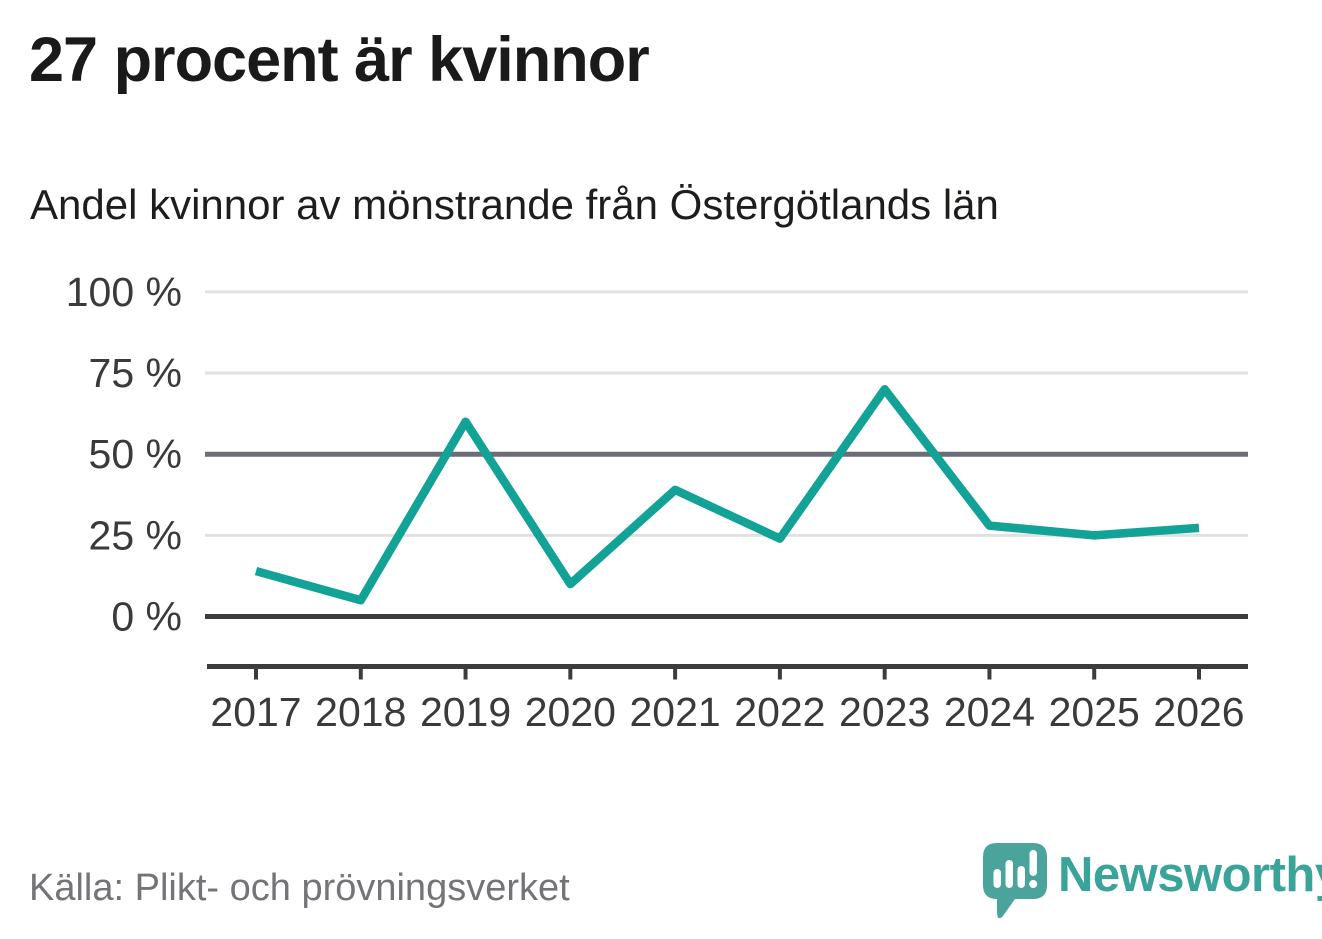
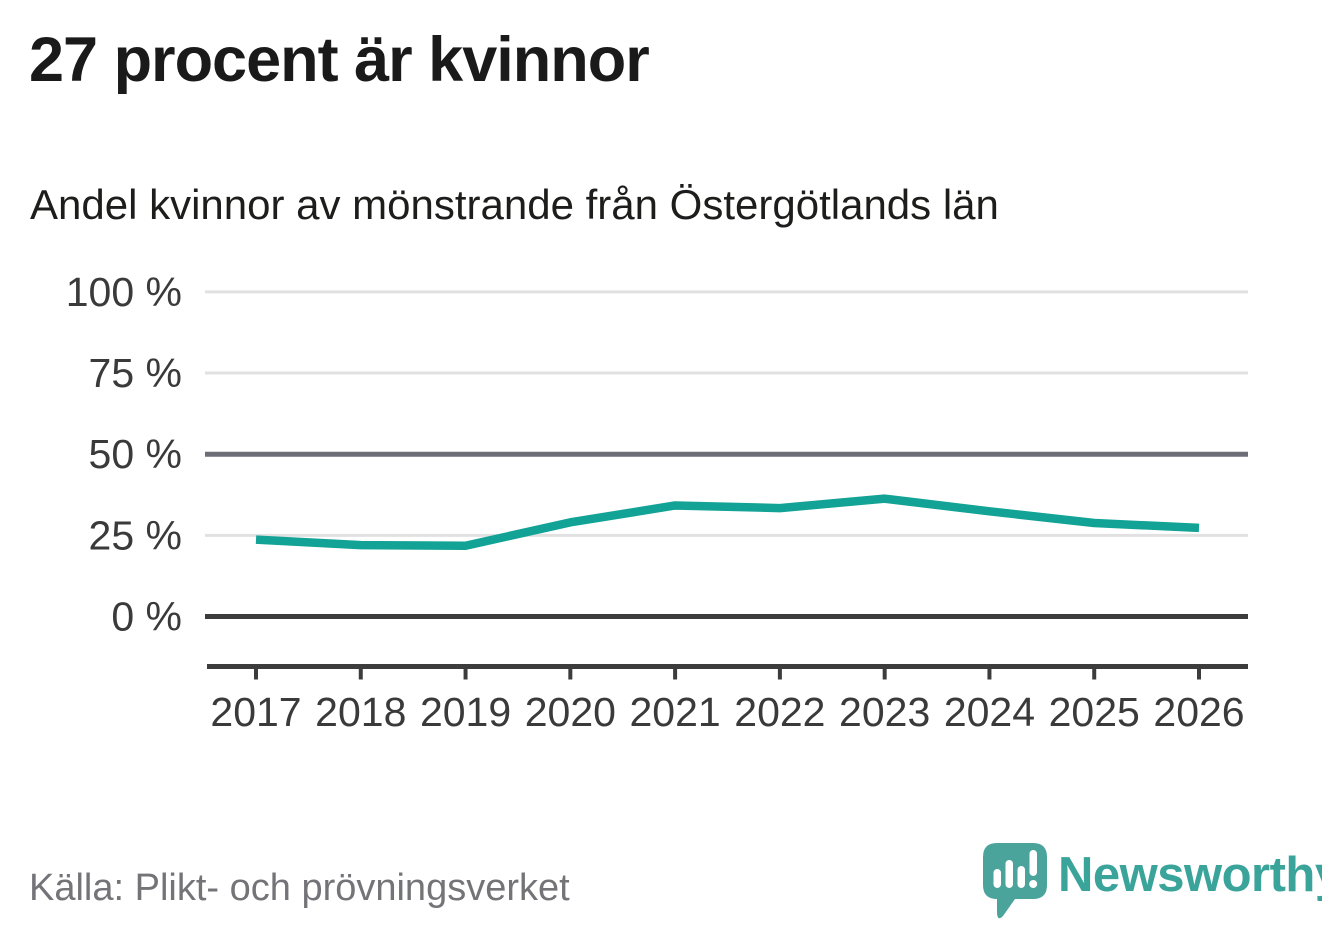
2017: 14% -> 24%
2018: 5% -> 22%
2019: 60% -> 22%
2020: 10% -> 29%
2021: 39% -> 34%
2022: 24% -> 33%
2023: 70% -> 36%
2024: 28% -> 32%
2025: 25% -> 29%
